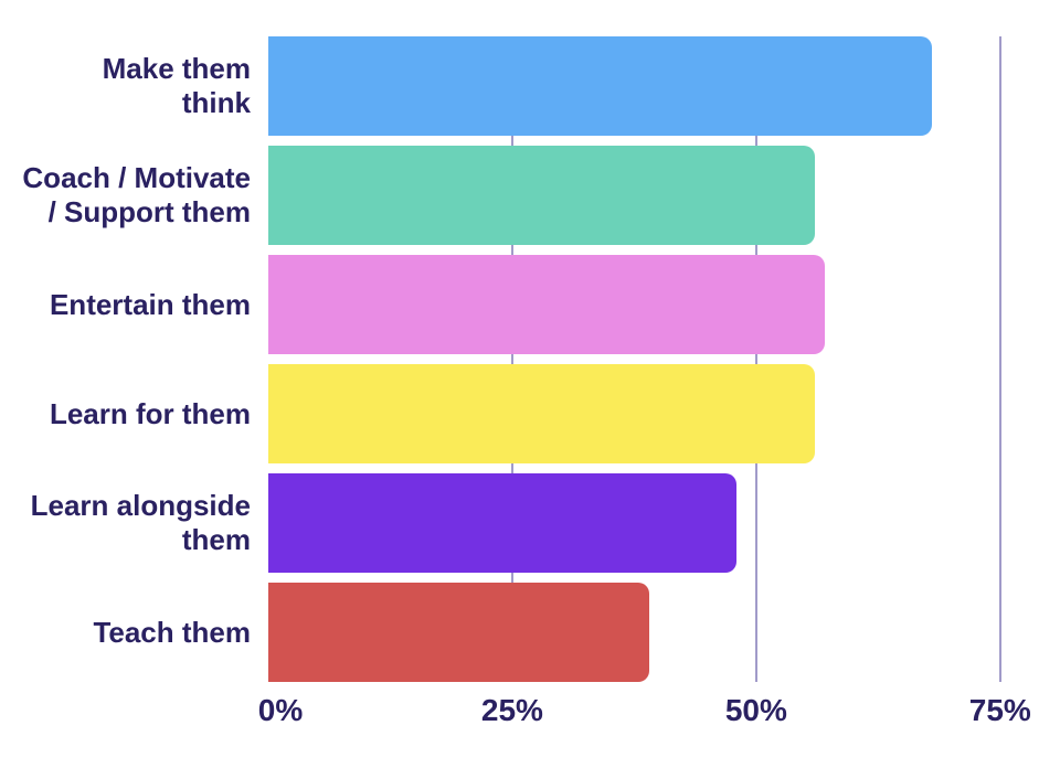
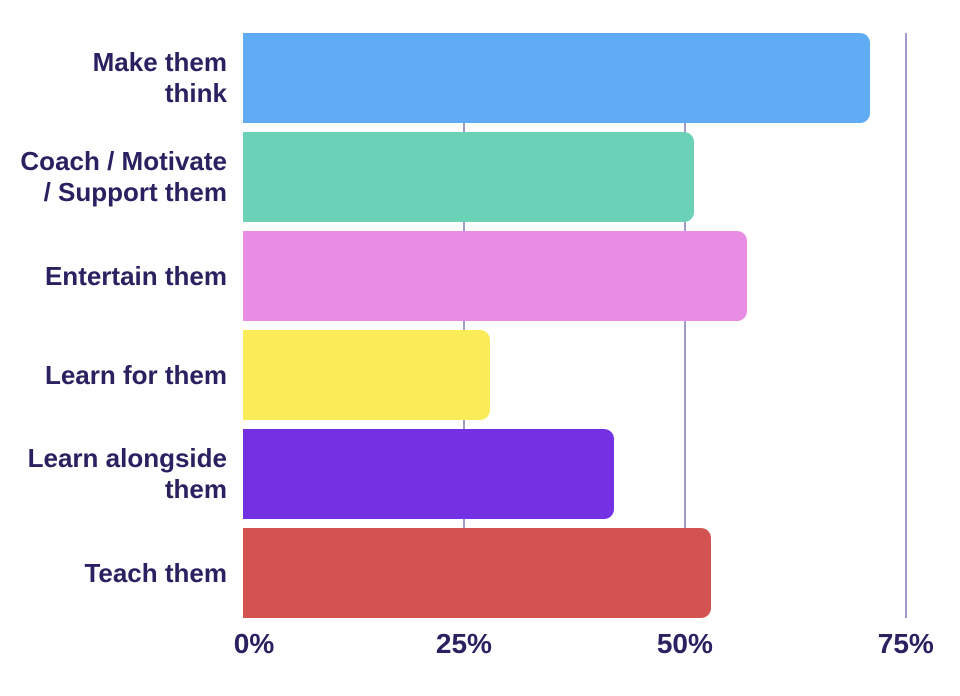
Make them think: 68% -> 71%
Coach / Motivate / Support them: 56% -> 51%
Learn for them: 56% -> 28%
Learn alongside them: 48% -> 42%
Teach them: 39% -> 53%
